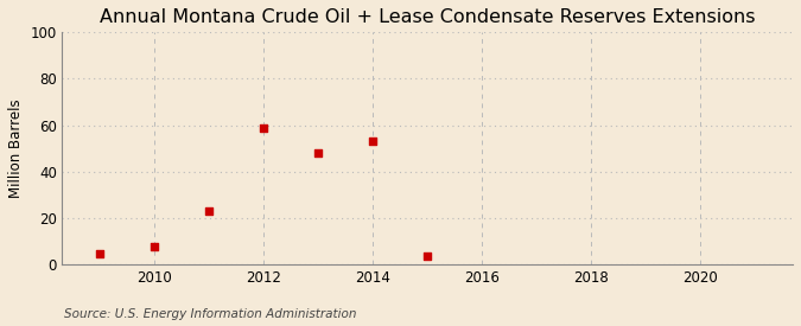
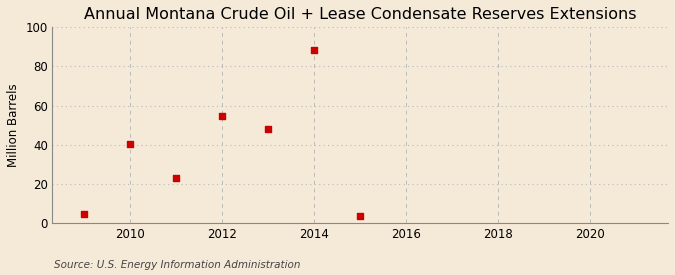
2010: 8 -> 40
2012: 59 -> 55
2014: 53 -> 88
